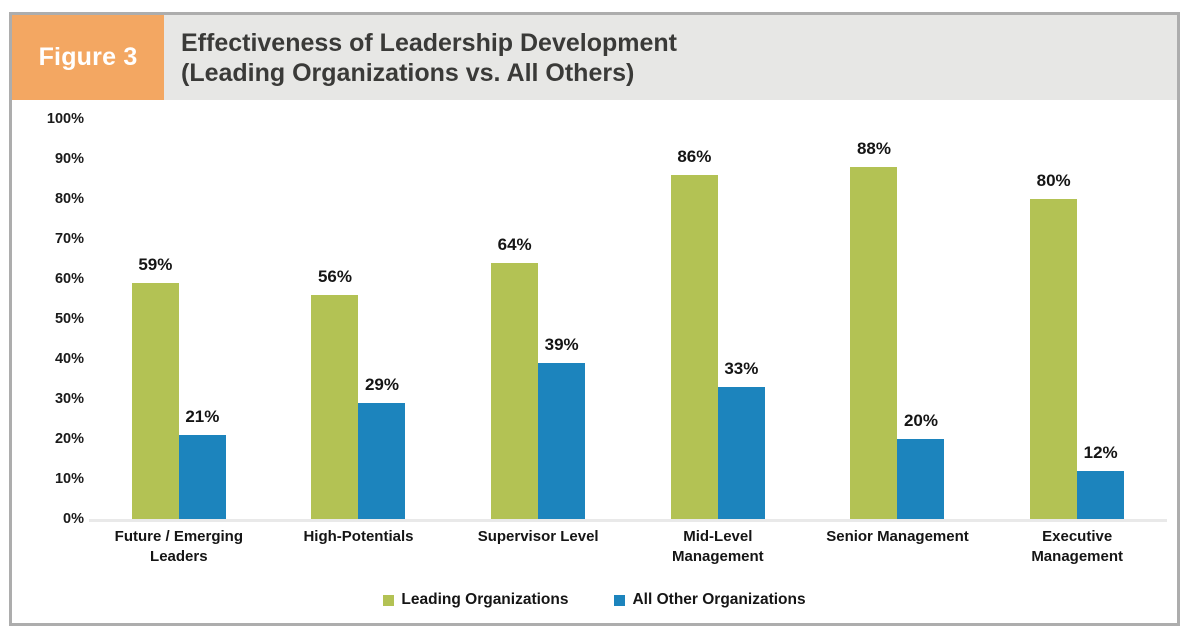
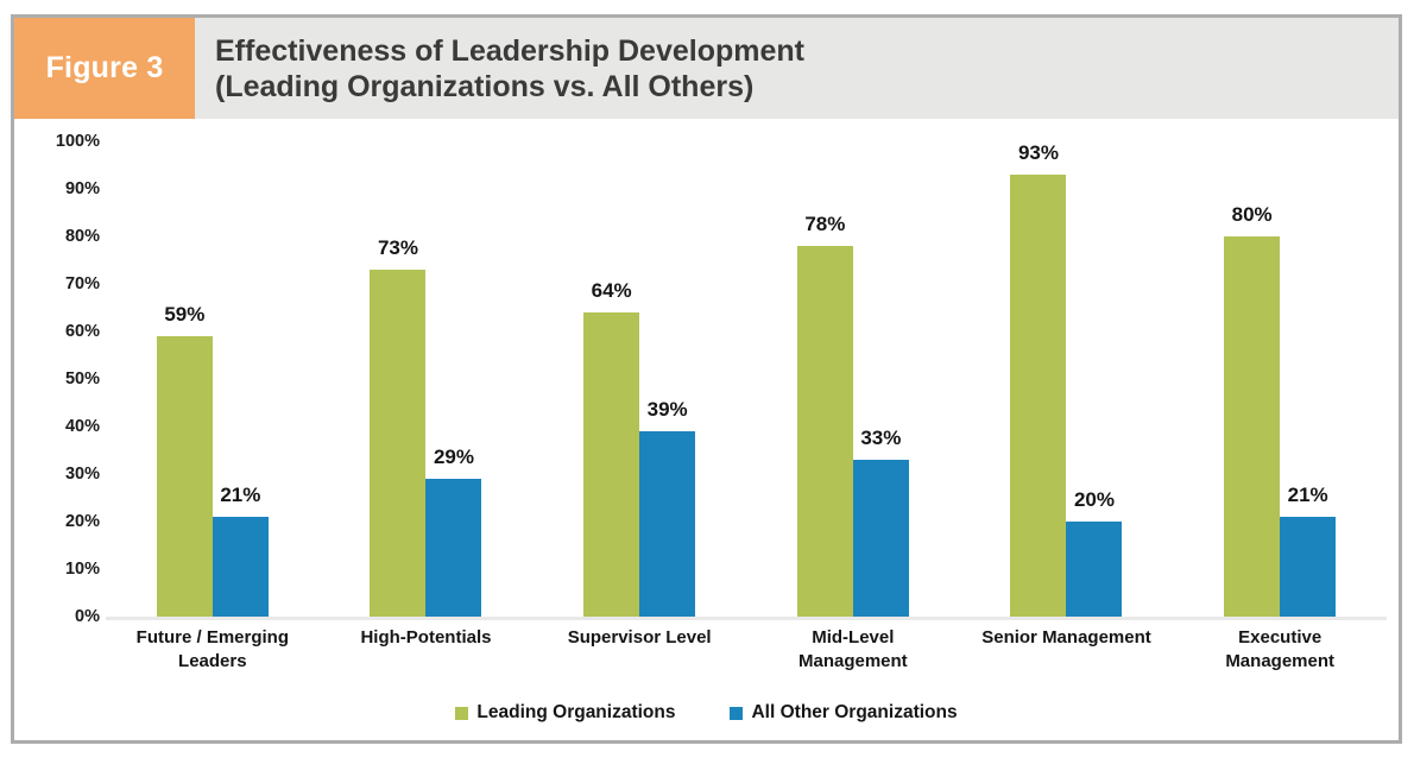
Leading Organizations/High-Potentials: 56% -> 73%
Leading Organizations/Mid-Level Management: 86% -> 78%
Leading Organizations/Senior Management: 88% -> 93%
All Other Organizations/Executive Management: 12% -> 21%
